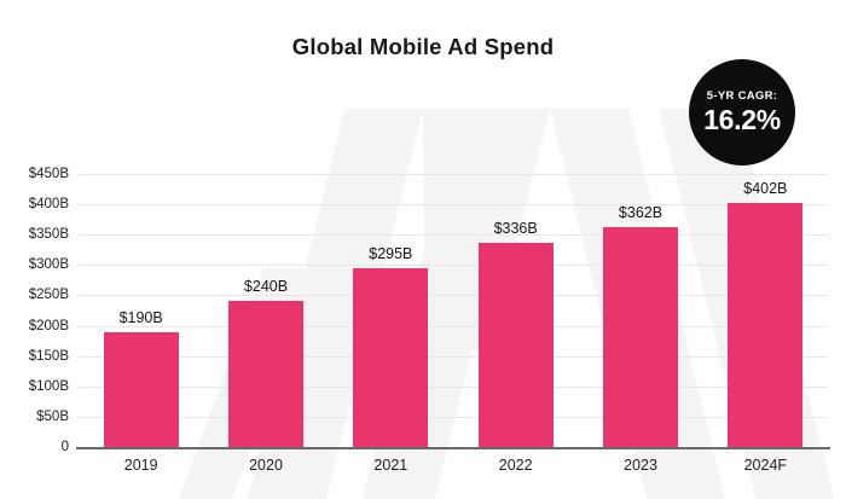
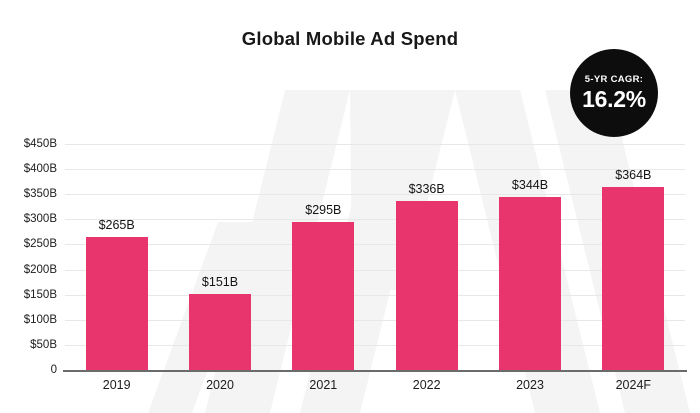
2019: $190B -> $265B
2020: $240B -> $151B
2023: $362B -> $344B
2024F: $402B -> $364B
